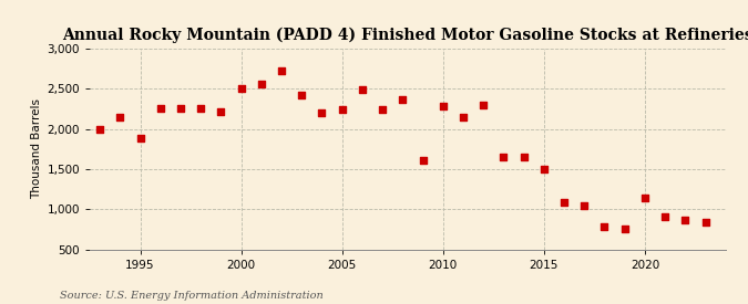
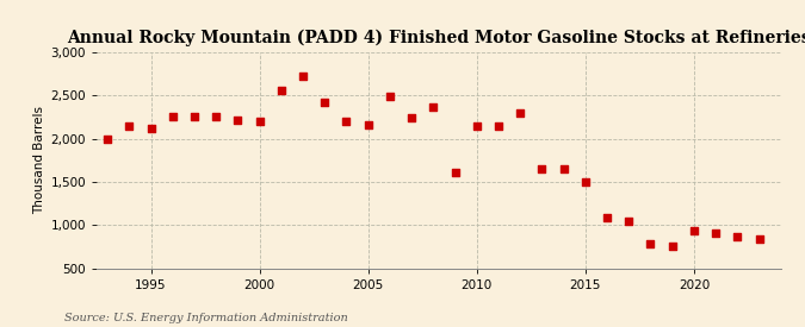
1995: 1,880 -> 2,120
2000: 2,500 -> 2,200
2005: 2,240 -> 2,160
2010: 2,280 -> 2,140
2020: 1,140 -> 940
